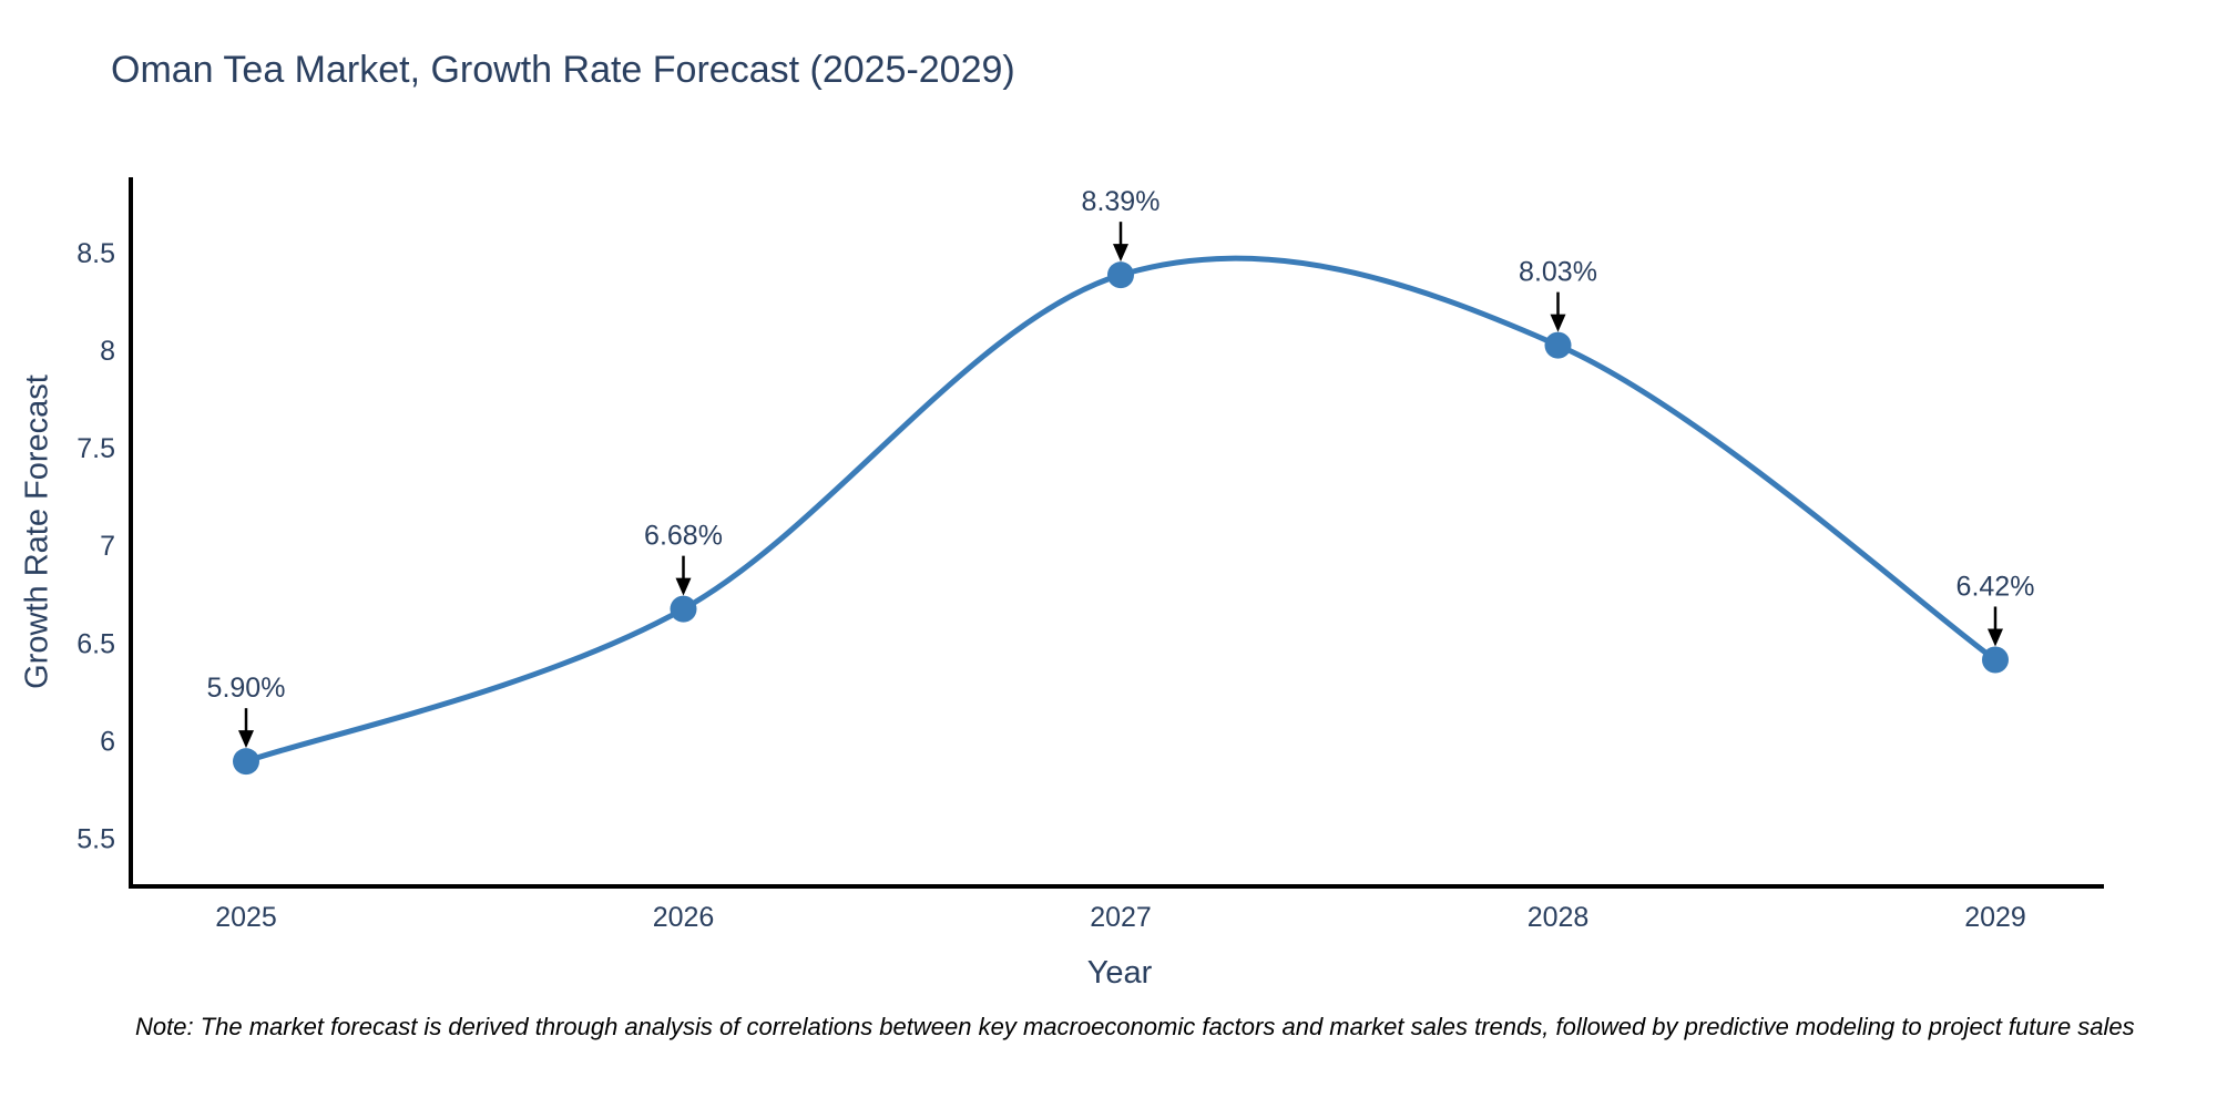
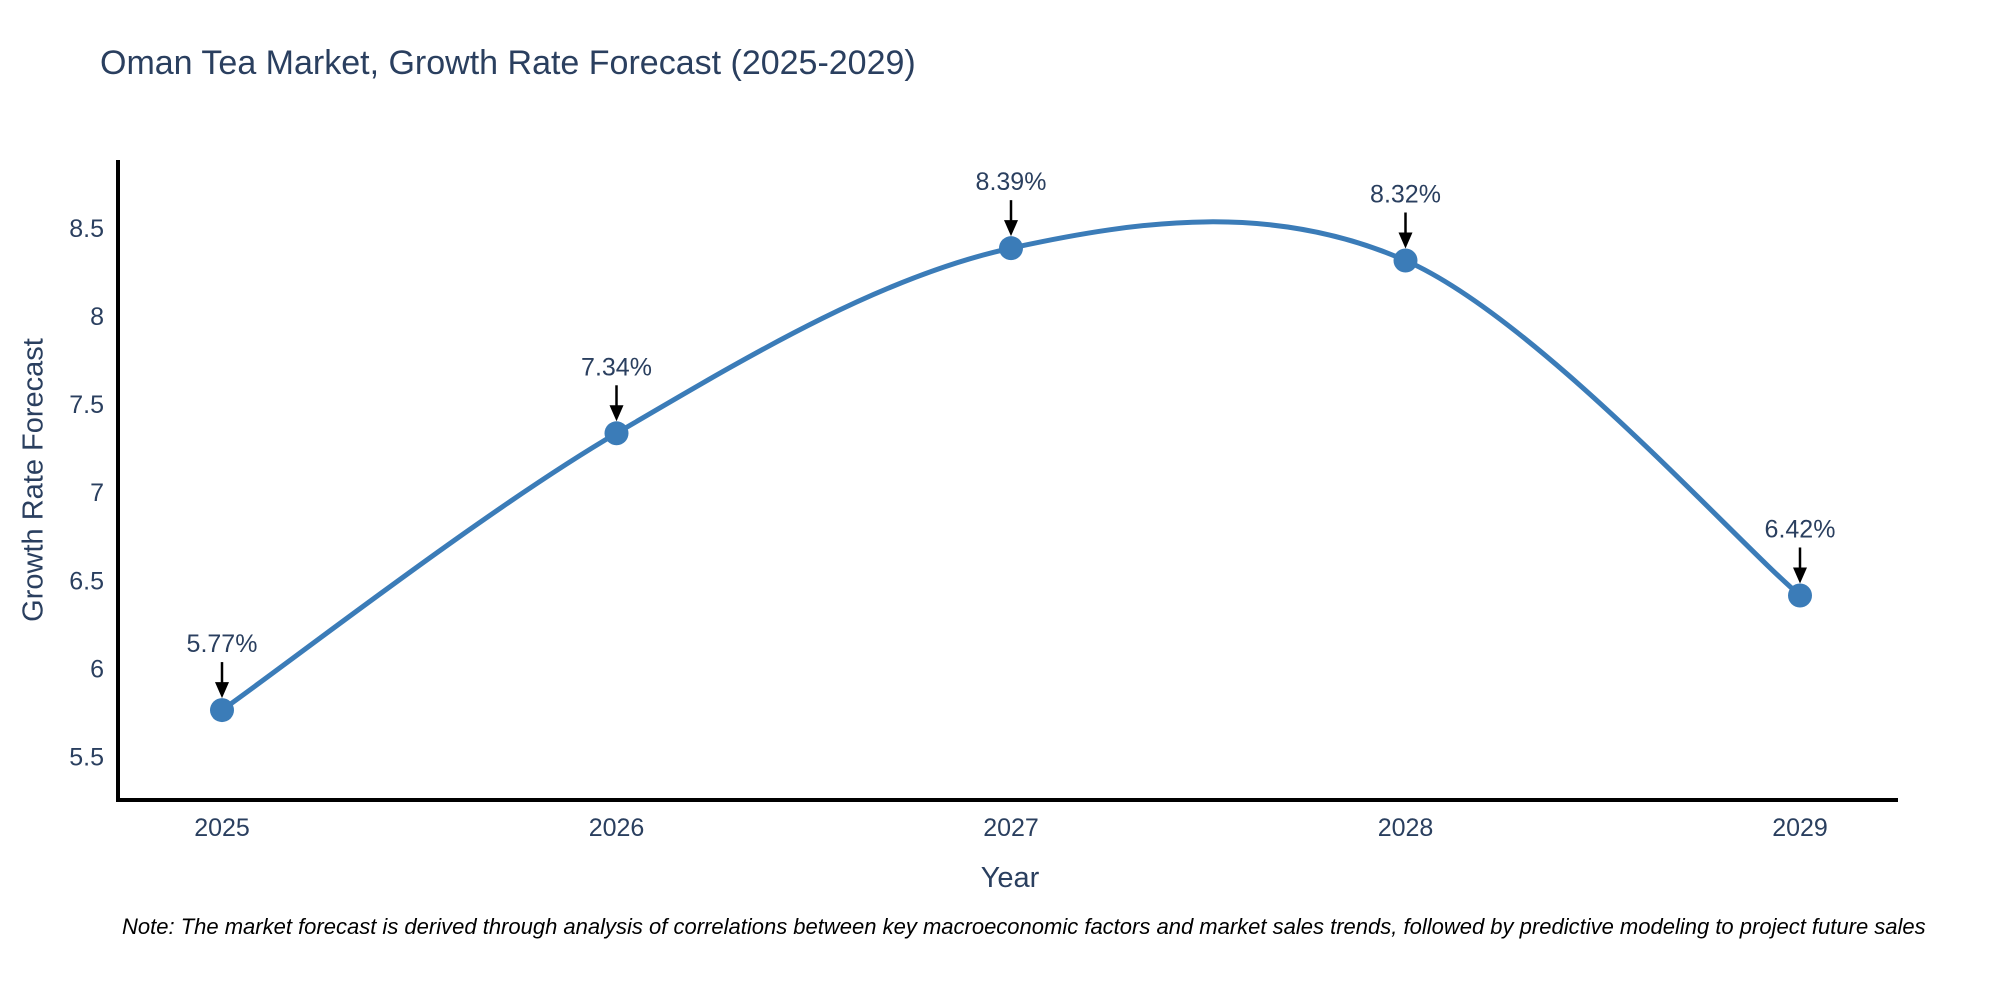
2025: 5.90% -> 5.77%
2026: 6.68% -> 7.34%
2028: 8.03% -> 8.32%
